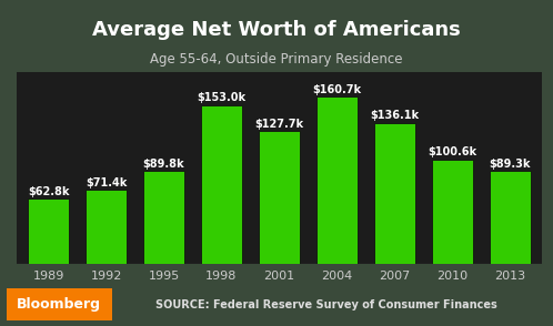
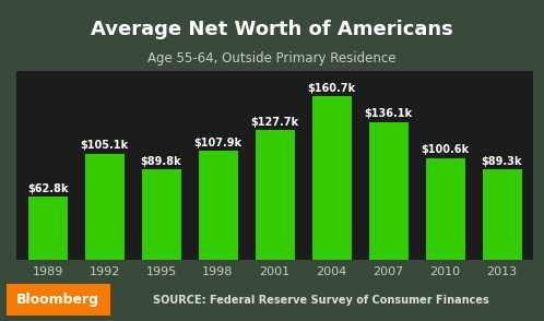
1992: $71.4k -> $105.1k
1998: $153.0k -> $107.9k
